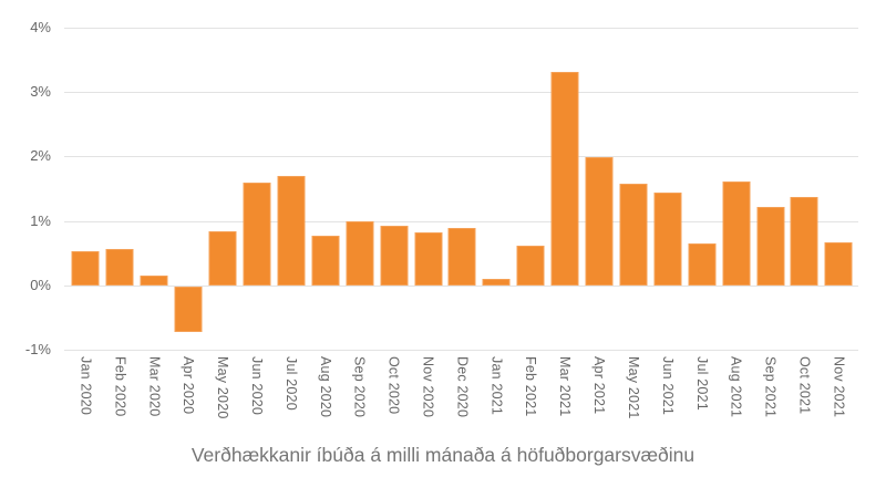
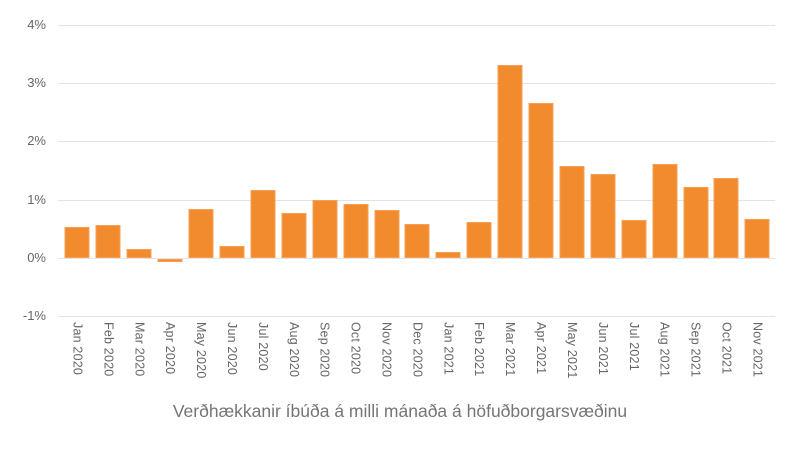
Apr 2020: -0.7% -> -0.1%
Jun 2020: 1.6% -> 0.2%
Jul 2020: 1.7% -> 1.2%
Dec 2020: 0.9% -> 0.6%
Apr 2021: 2.0% -> 2.7%
